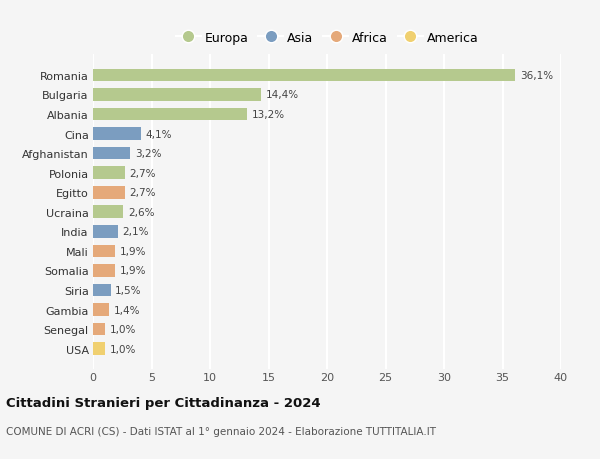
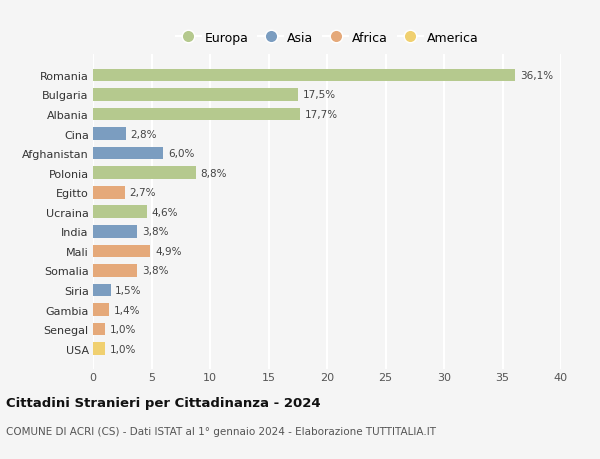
Bulgaria: 14,4% -> 17,5%
Albania: 13,2% -> 17,7%
Cina: 4,1% -> 2,8%
Afghanistan: 3,2% -> 6,0%
Polonia: 2,7% -> 8,8%
Ucraina: 2,6% -> 4,6%
India: 2,1% -> 3,8%
Mali: 1,9% -> 4,9%
Somalia: 1,9% -> 3,8%
